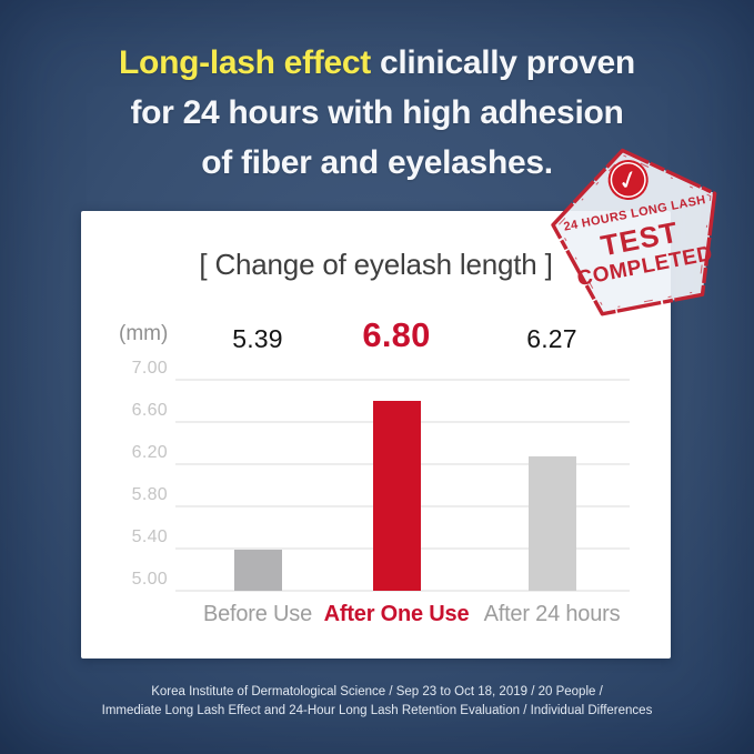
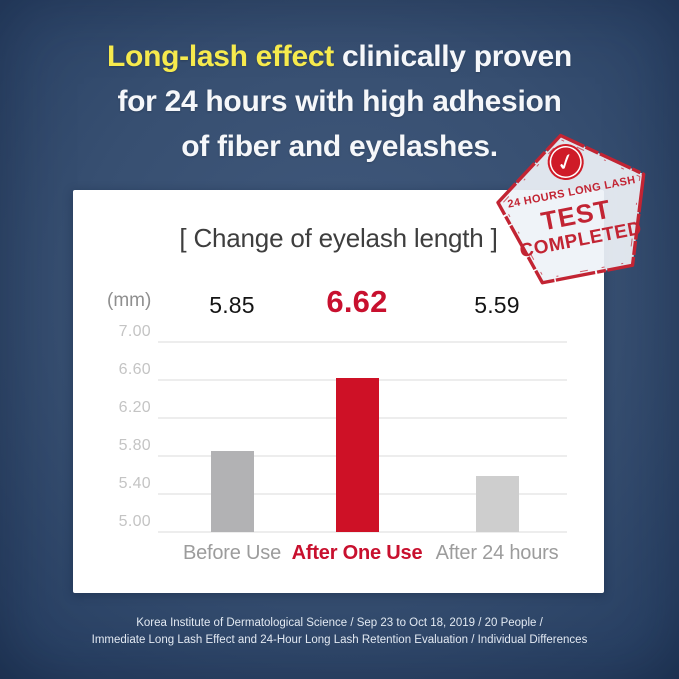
Before Use: 5.39 -> 5.85
After One Use: 6.80 -> 6.62
After 24 hours: 6.27 -> 5.59
